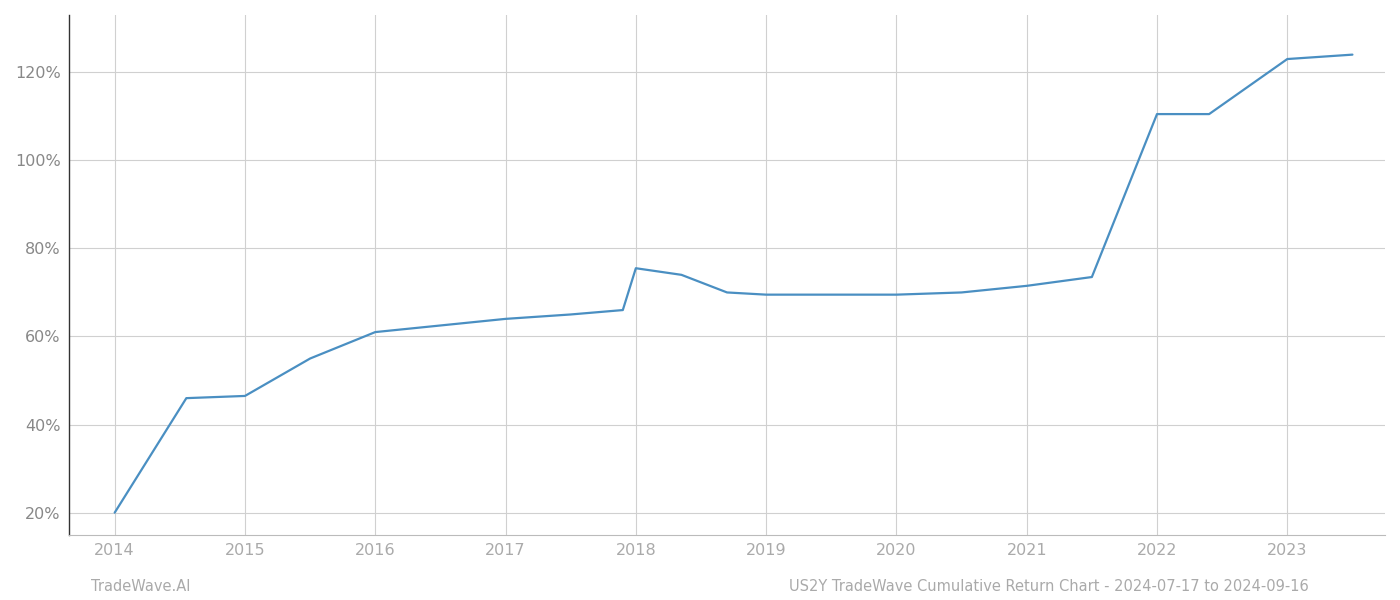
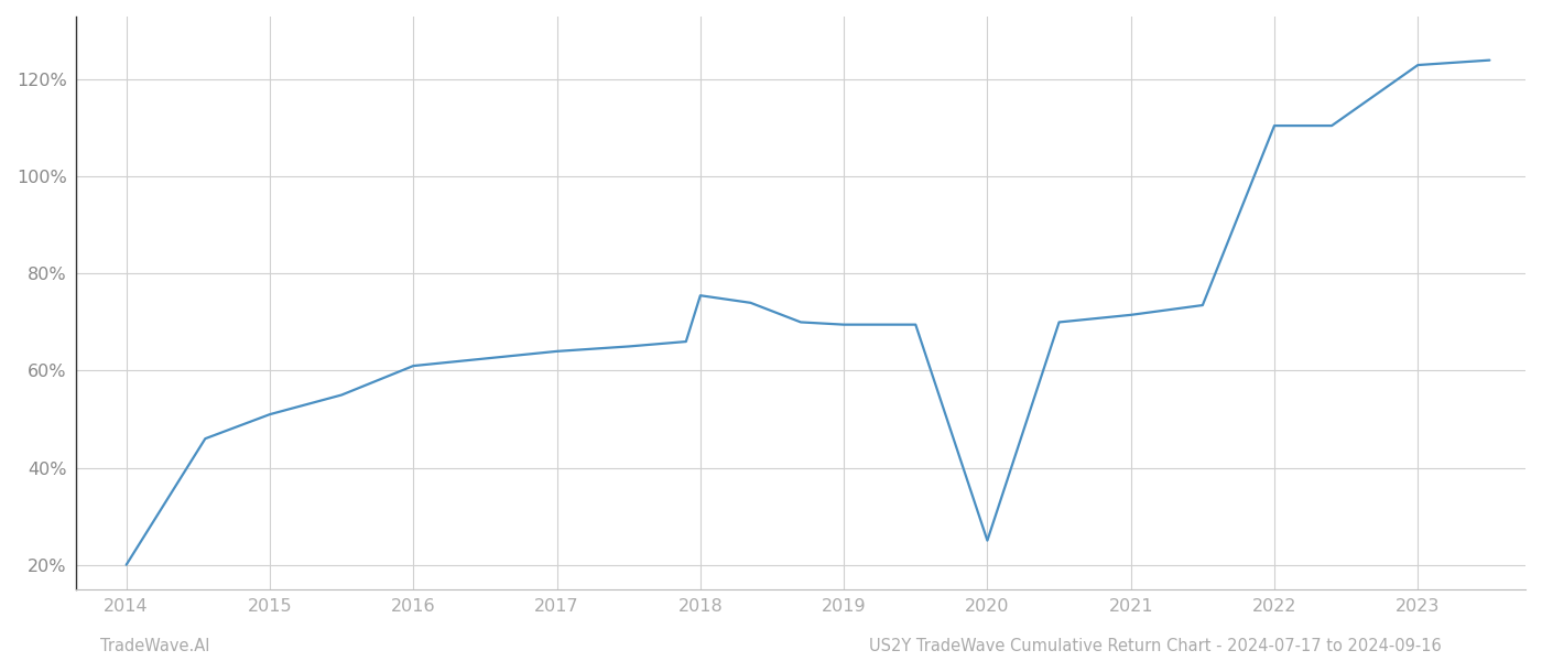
2015: 46.5% -> 51.0%
2020: 69.5% -> 25.0%
